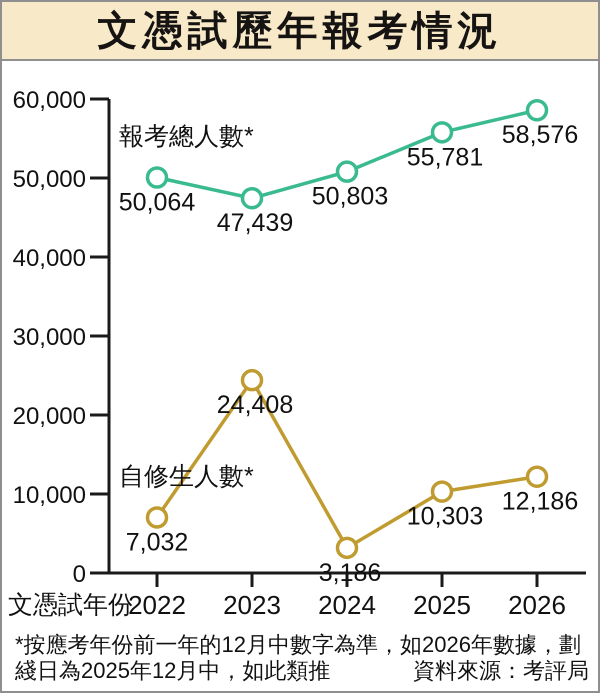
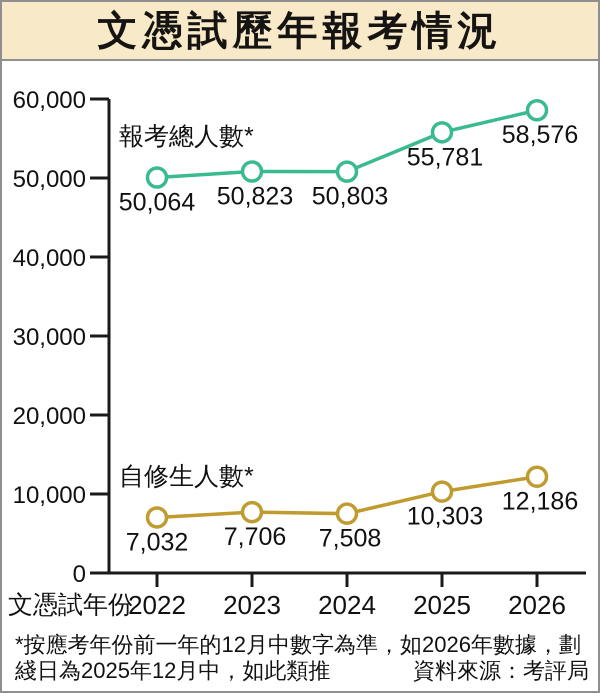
報考總人數*/2023: 47,439 -> 50,823
自修生人數*/2023: 24,408 -> 7,706
自修生人數*/2024: 3,186 -> 7,508
